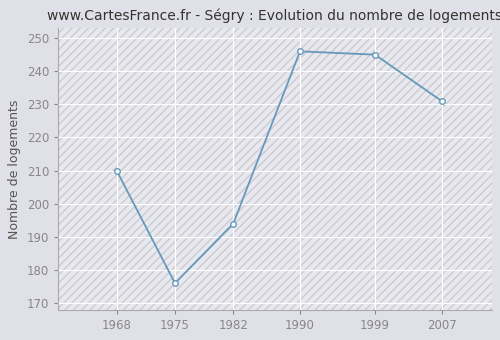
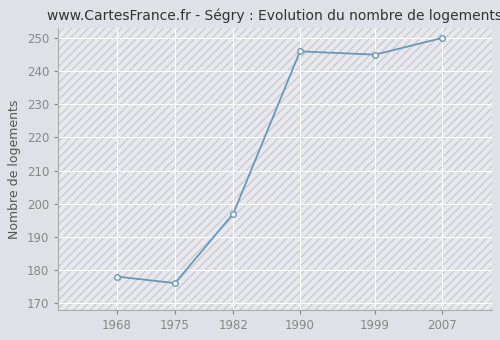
1968: 210 -> 178
1982: 194 -> 197
2007: 231 -> 250
